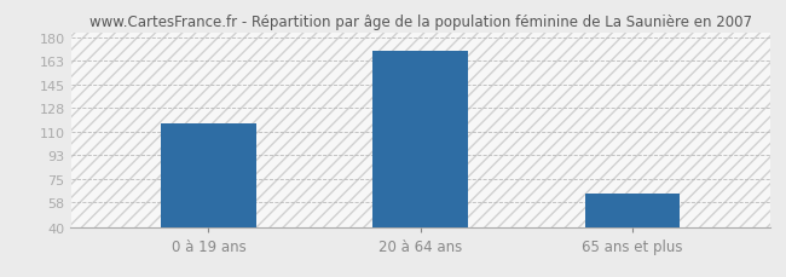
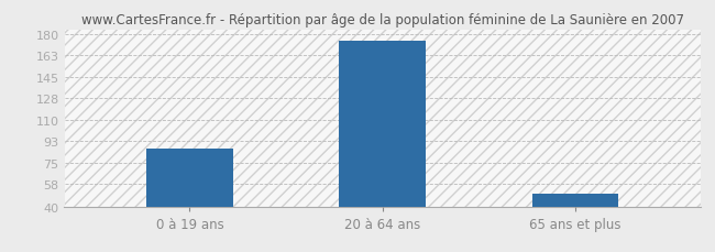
0 à 19 ans: 117 -> 87
20 à 64 ans: 170 -> 175
65 ans et plus: 65 -> 50
